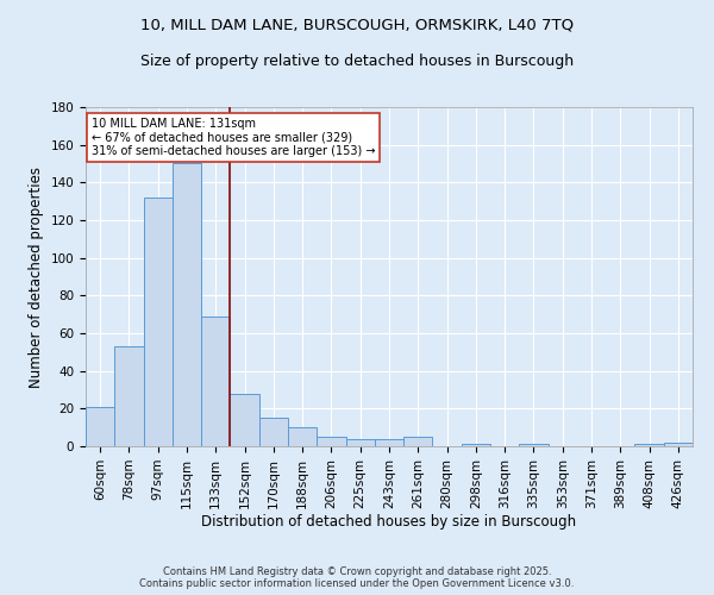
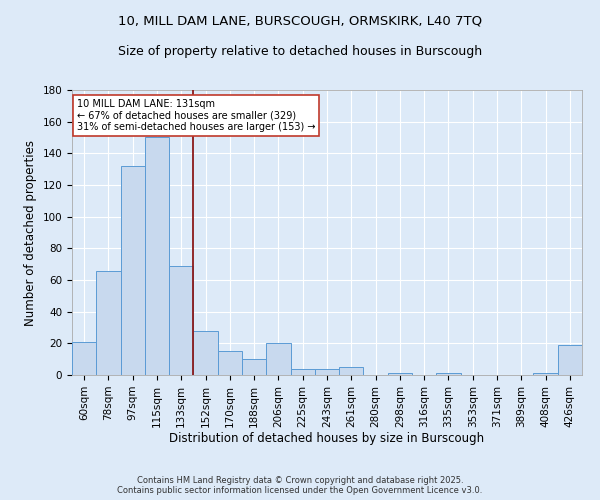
78sqm: 53 -> 66
206sqm: 5 -> 20
426sqm: 2 -> 19
